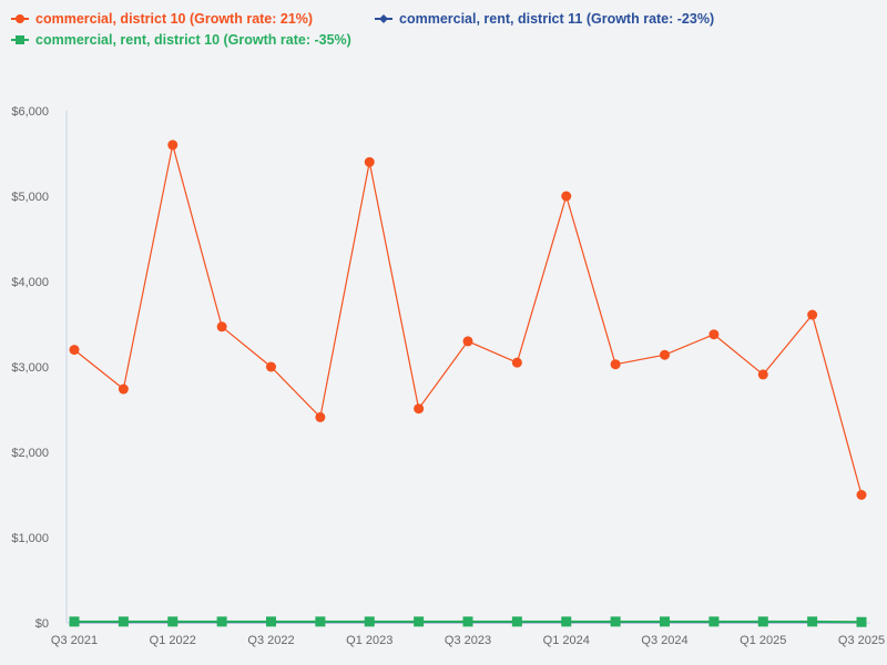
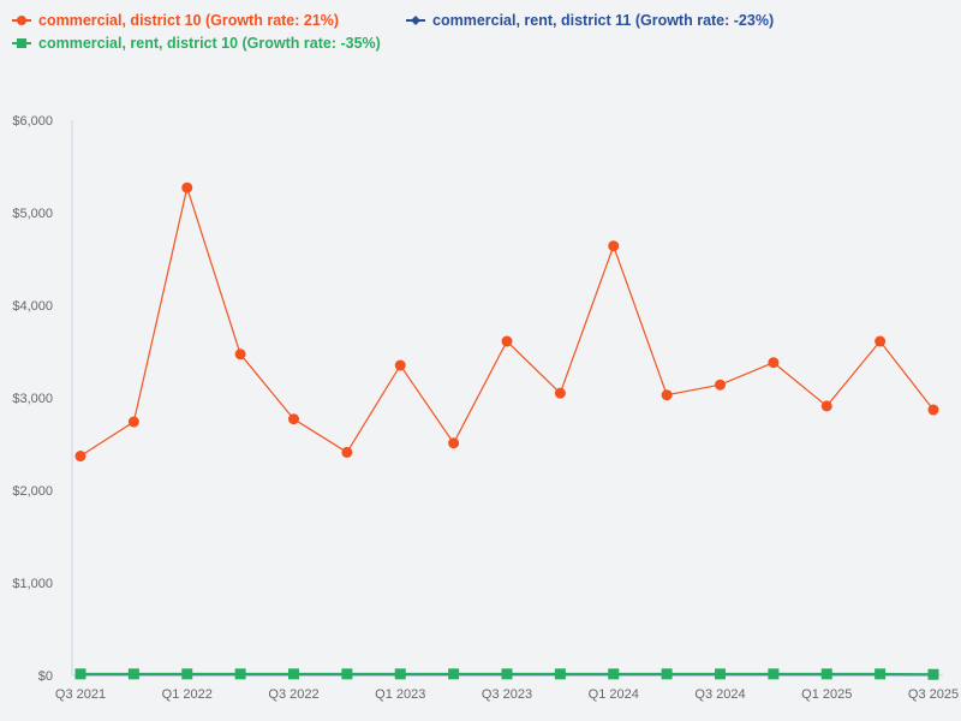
commercial, district 10 (Growth rate: 21%)/Q3 2021: $3200 -> $2400
commercial, district 10 (Growth rate: 21%)/Q1 2022: $5600 -> $5300
commercial, district 10 (Growth rate: 21%)/Q3 2022: $3000 -> $2800
commercial, district 10 (Growth rate: 21%)/Q1 2023: $5400 -> $3400
commercial, district 10 (Growth rate: 21%)/Q3 2023: $3300 -> $3600
commercial, district 10 (Growth rate: 21%)/Q1 2024: $5000 -> $4600
commercial, district 10 (Growth rate: 21%)/Q3 2025: $1500 -> $2900
